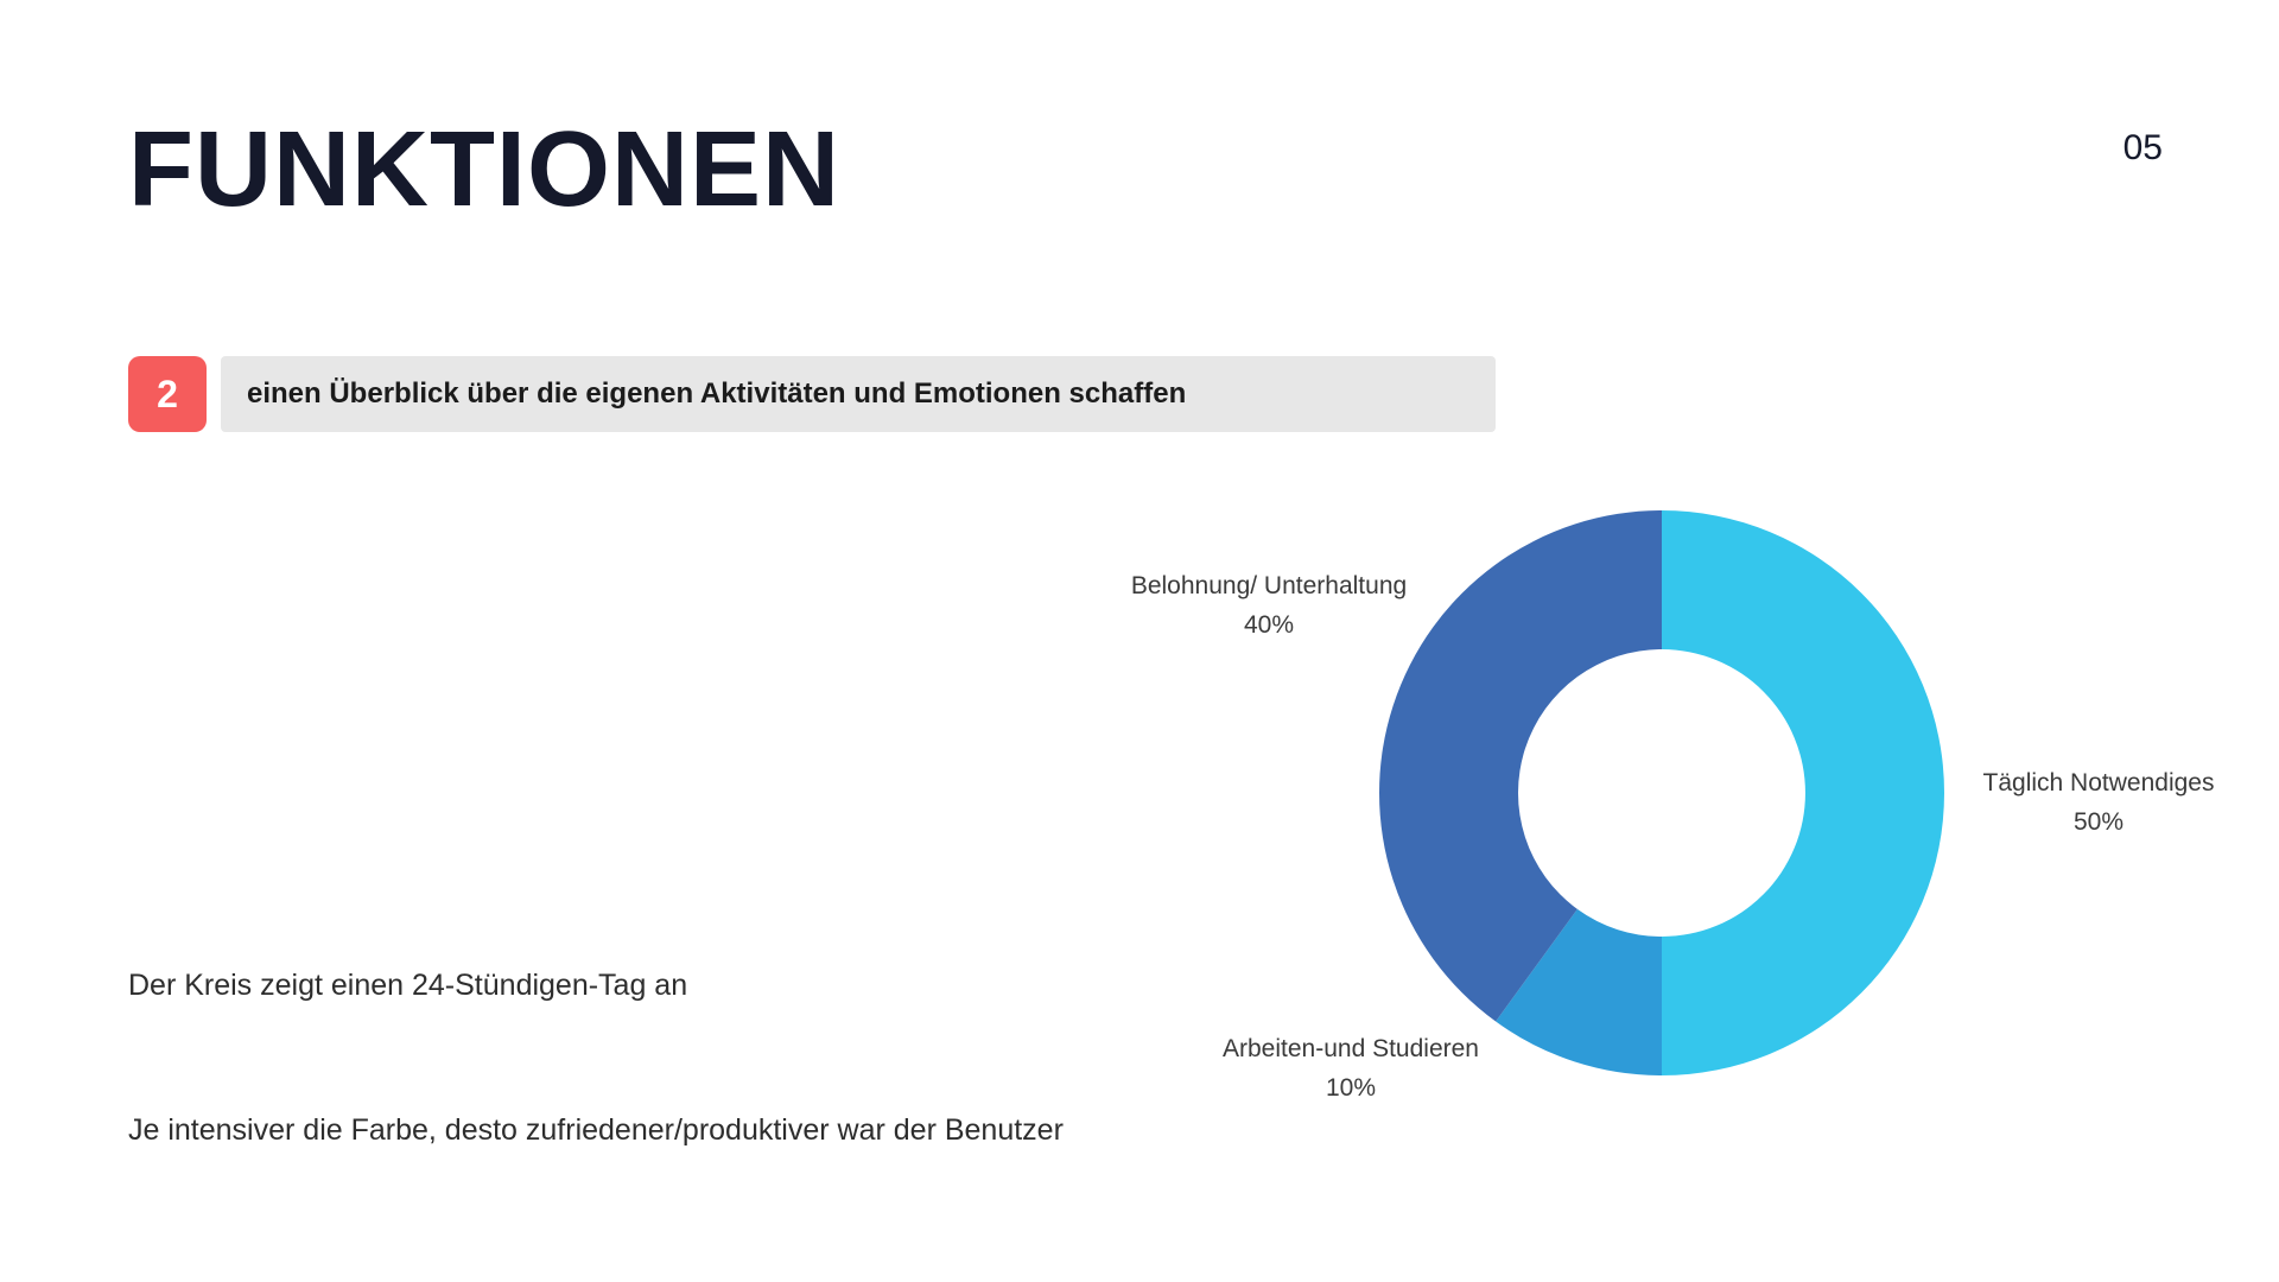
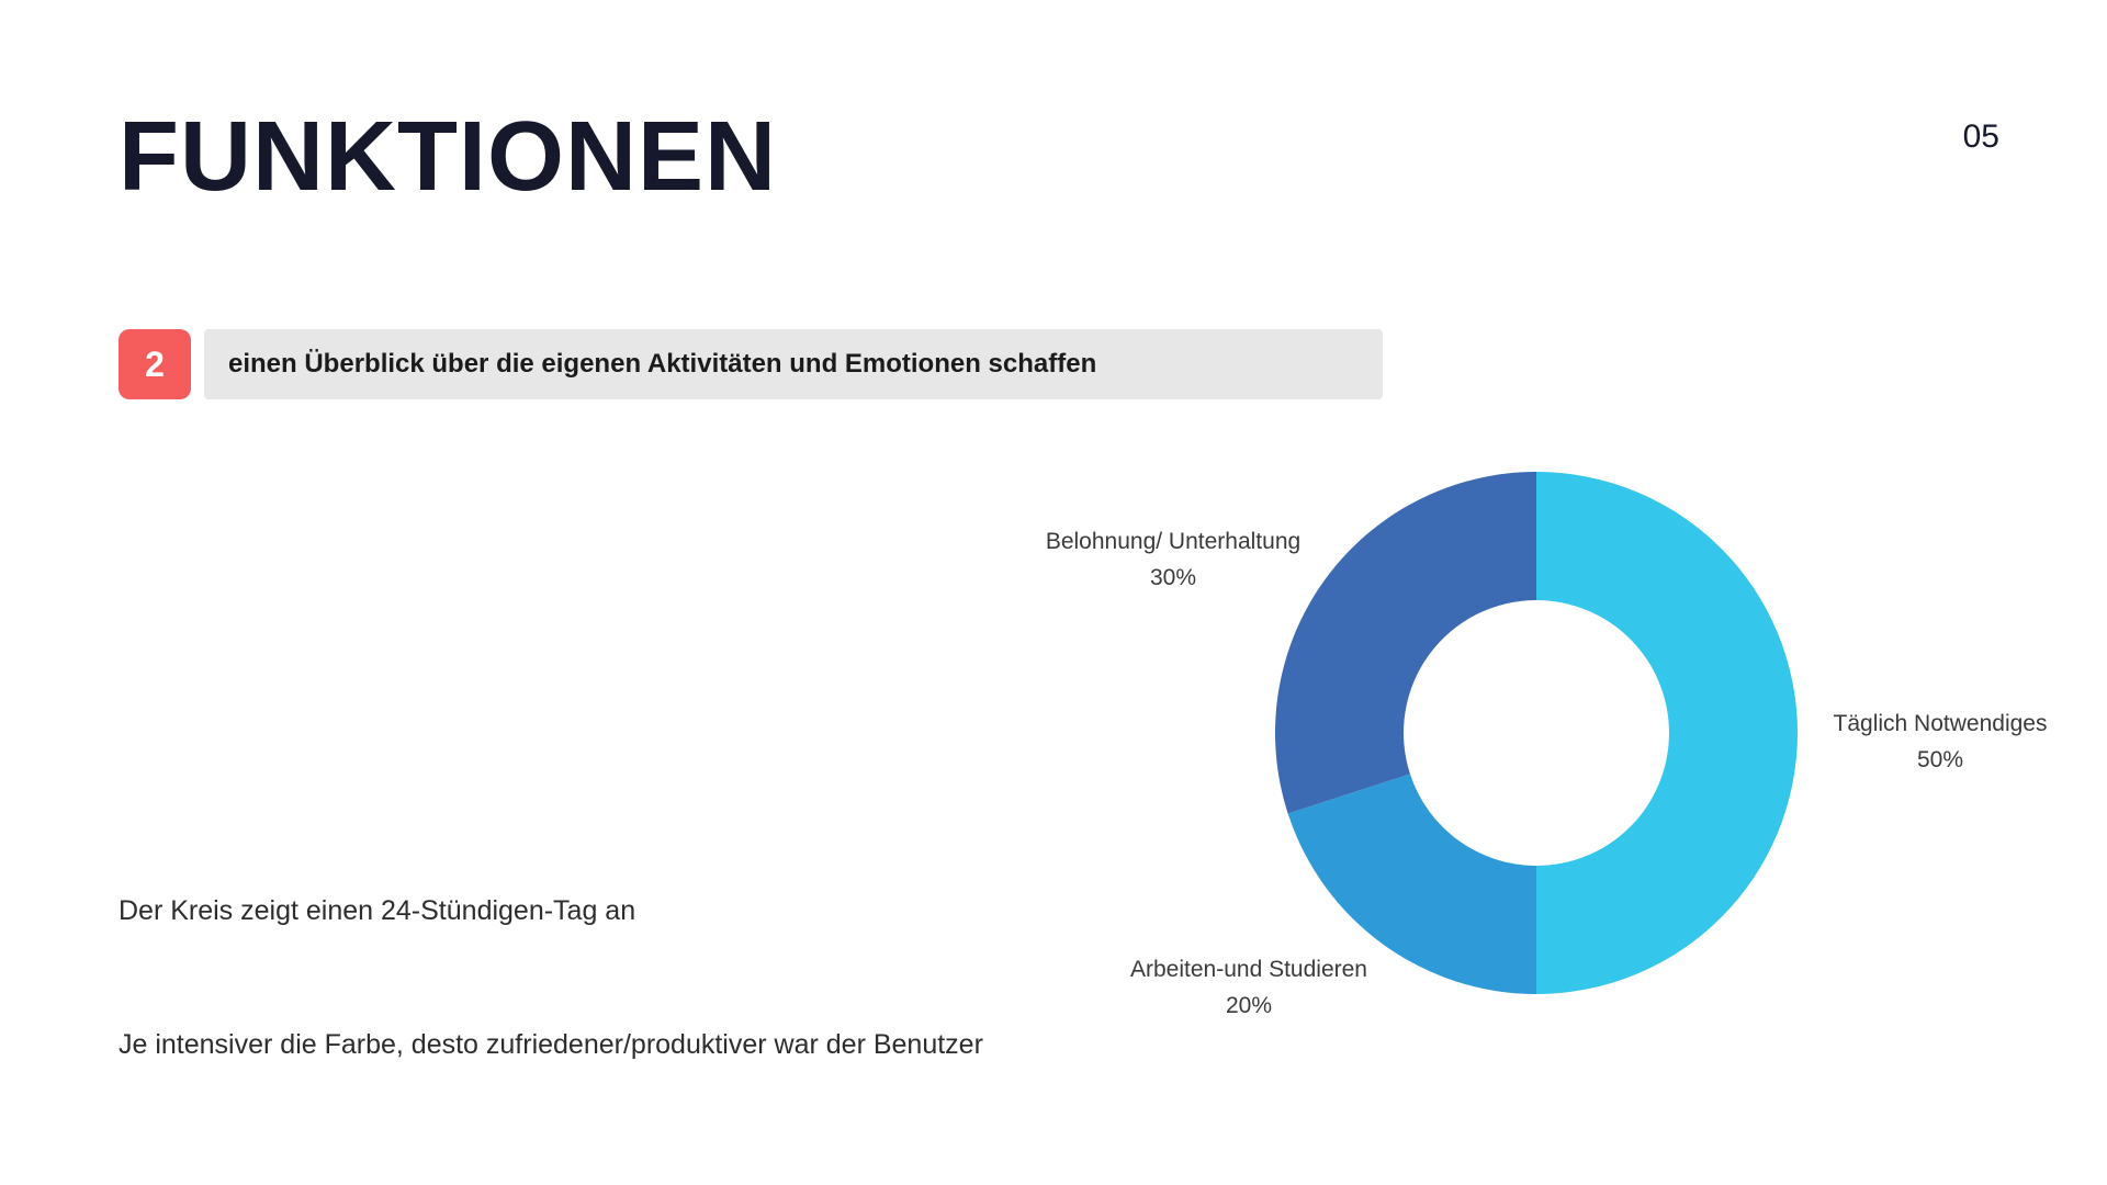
Arbeiten-und Studieren: 10% -> 20%
Belohnung/ Unterhaltung: 40% -> 30%
